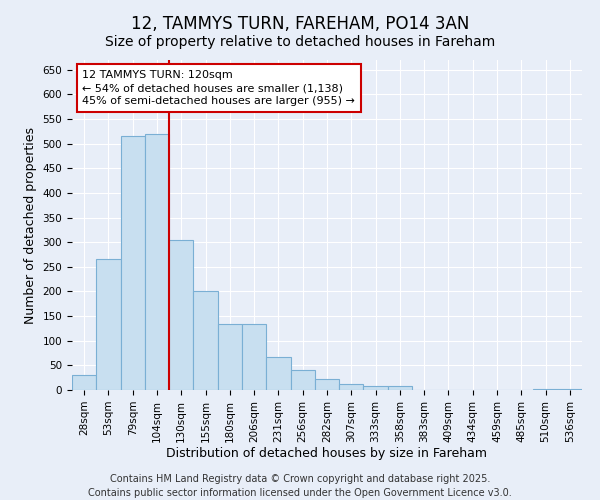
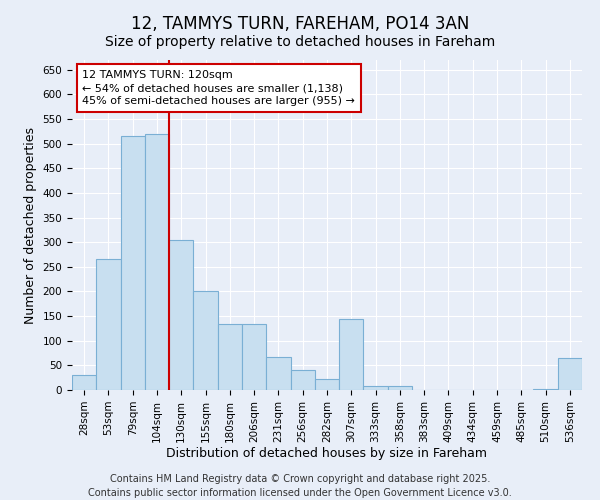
307sqm: 13 -> 145
536sqm: 3 -> 65
